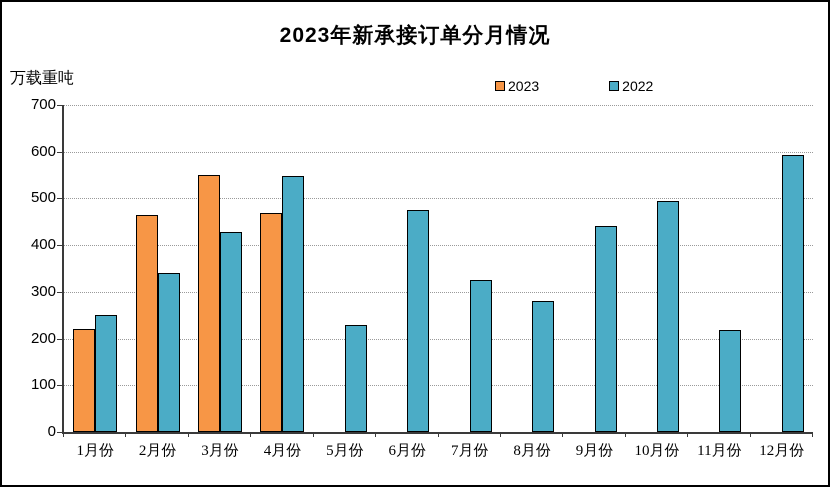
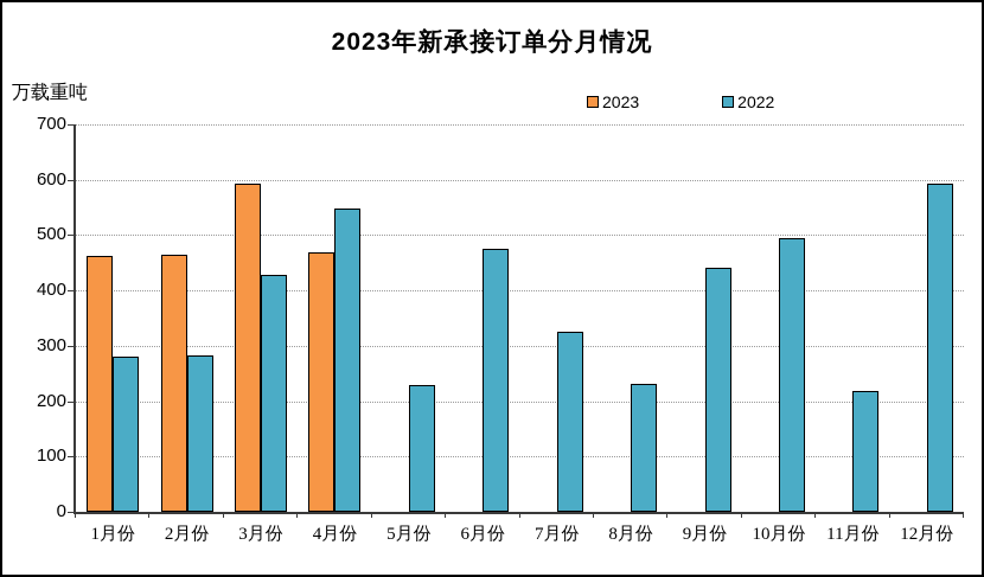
2023/1月份: 220 -> 460
2022/1月份: 250 -> 280
2022/2月份: 340 -> 280
2023/3月份: 550 -> 590
2022/8月份: 280 -> 230
